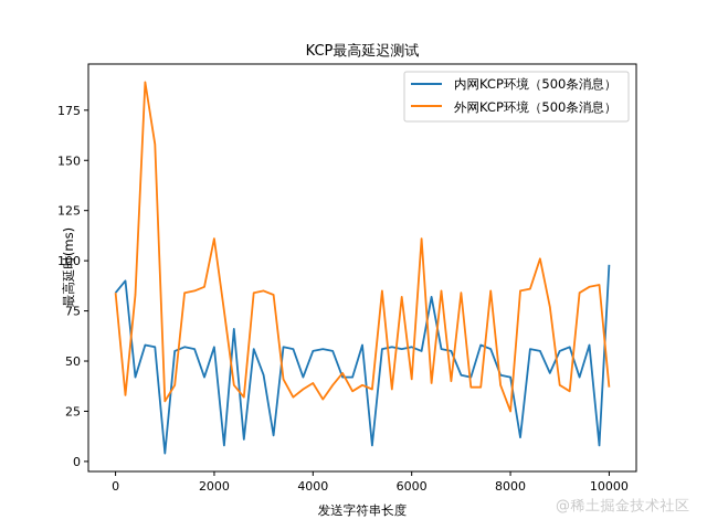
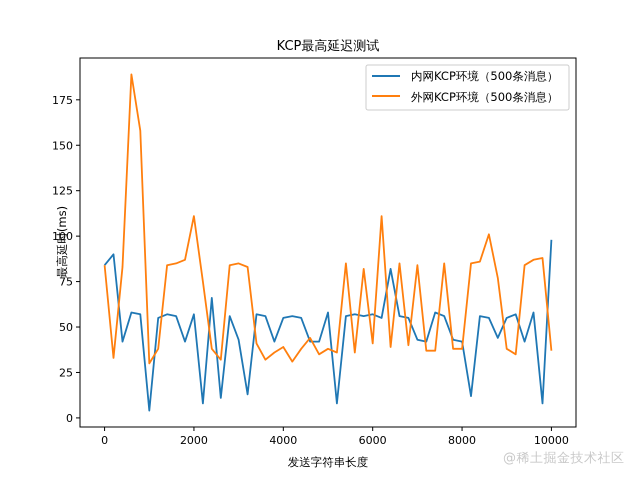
外网KCP环境（500条消息）/8000: 25 -> 38
